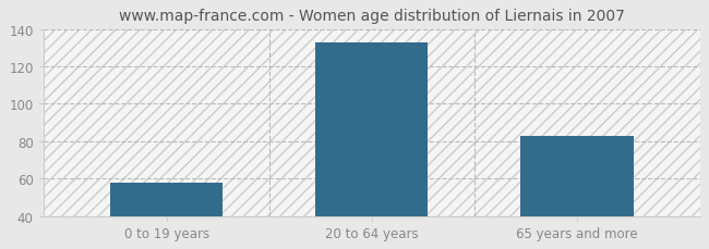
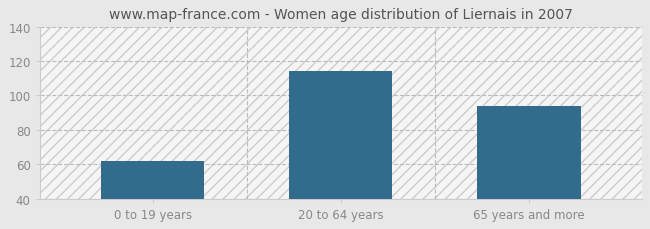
0 to 19 years: 58 -> 62
20 to 64 years: 133 -> 114
65 years and more: 83 -> 94
